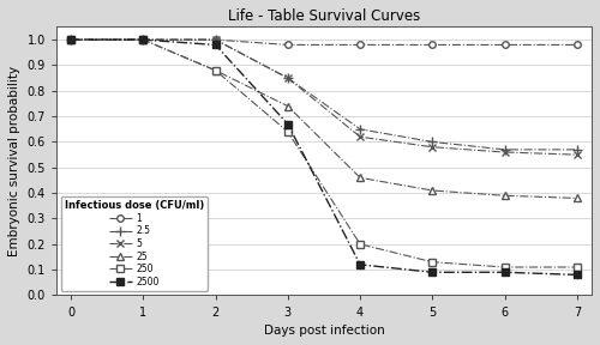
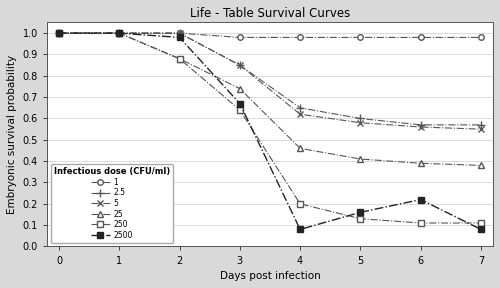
2500/4: 0.12 -> 0.08
2500/5: 0.09 -> 0.16
2500/6: 0.09 -> 0.22
